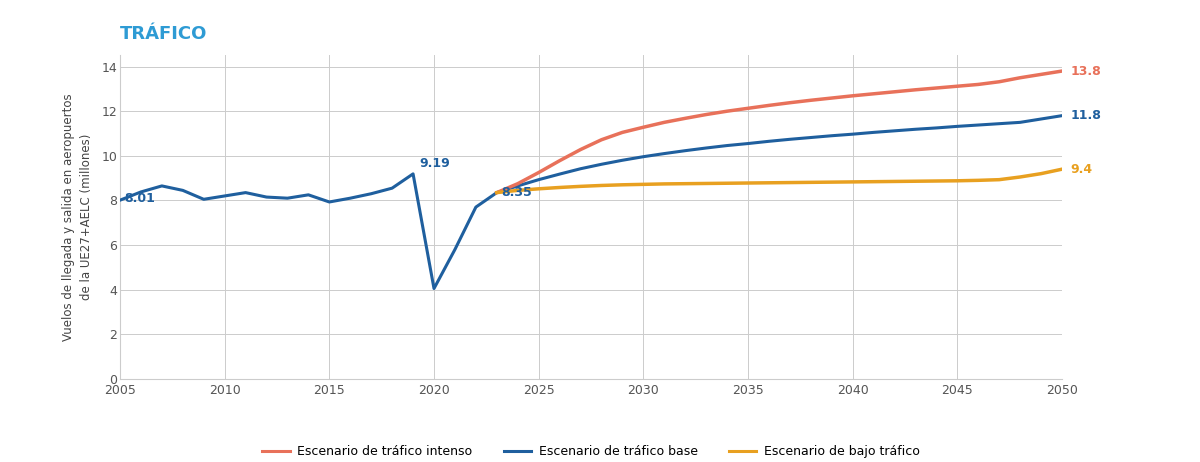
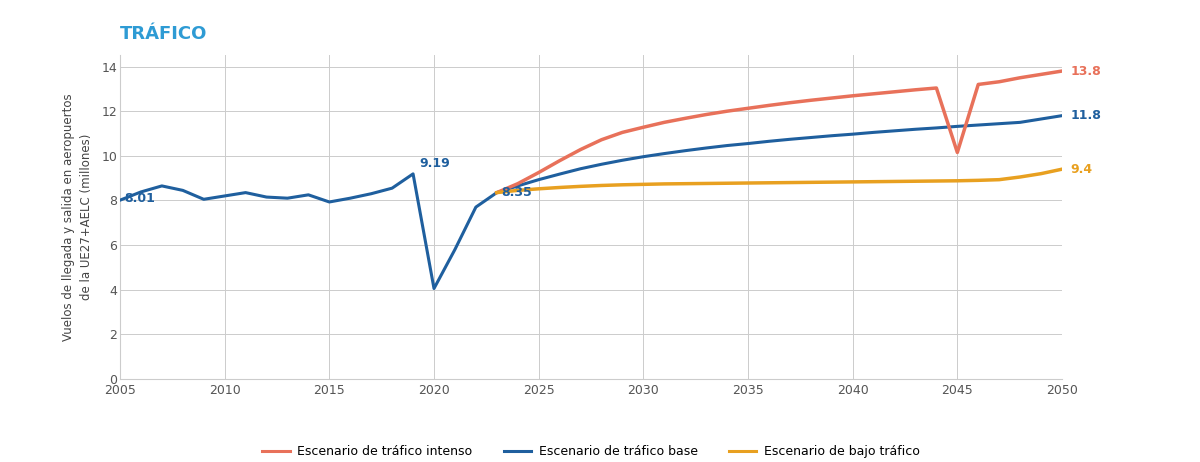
Escenario de tráfico intenso/2045: 13.12 -> 10.15
